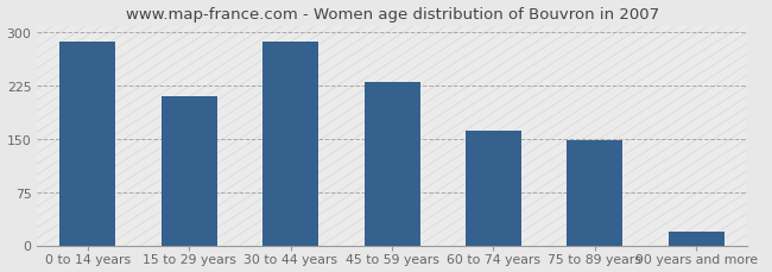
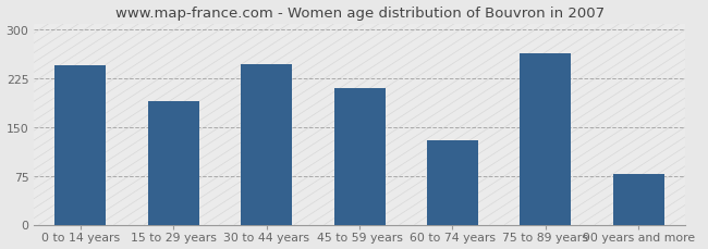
0 to 14 years: 287 -> 246
15 to 29 years: 210 -> 190
30 to 44 years: 287 -> 248
45 to 59 years: 230 -> 210
60 to 74 years: 162 -> 130
75 to 89 years: 148 -> 264
90 years and more: 20 -> 78
